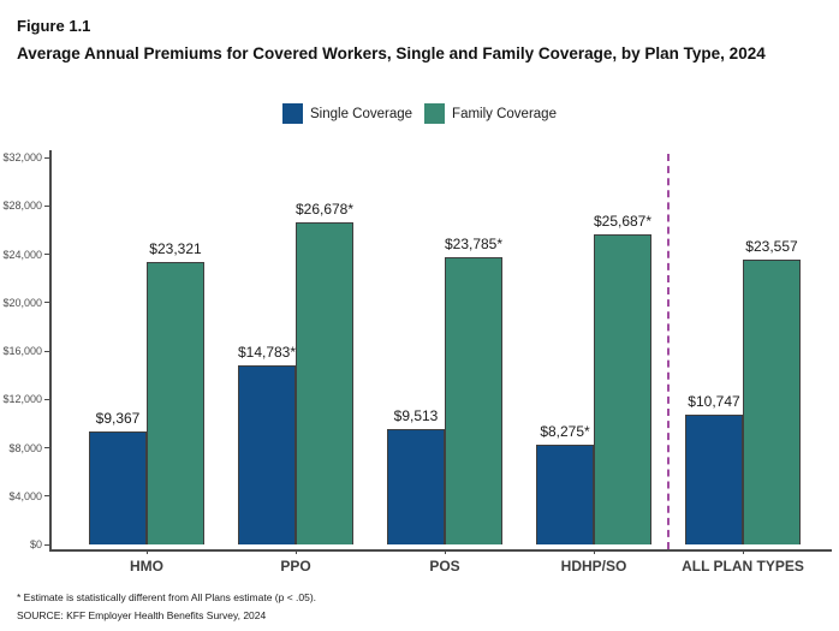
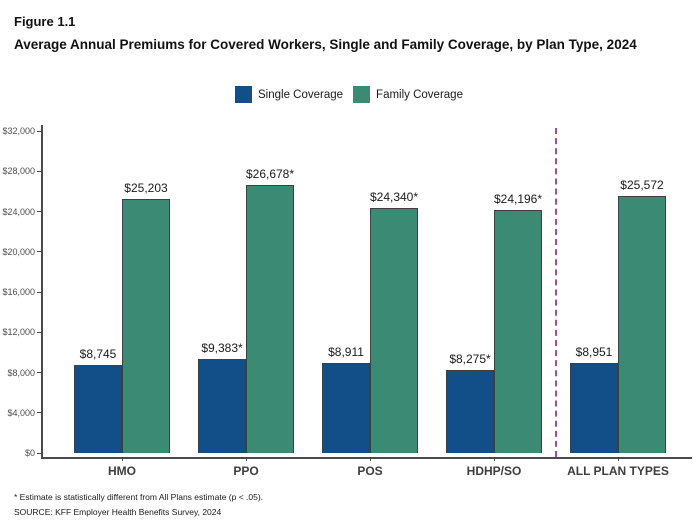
Single Coverage/HMO: $9,367 -> $8,745
Family Coverage/HMO: $23,321 -> $25,203
Single Coverage/PPO: 14,783 -> 9,383
Single Coverage/POS: $9,513 -> $8,911
Family Coverage/POS: 23,785 -> 24,340
Family Coverage/HDHP/SO: 25,687 -> 24,196
Single Coverage/ALL PLAN TYPES: $10,747 -> $8,951
Family Coverage/ALL PLAN TYPES: $23,557 -> $25,572
